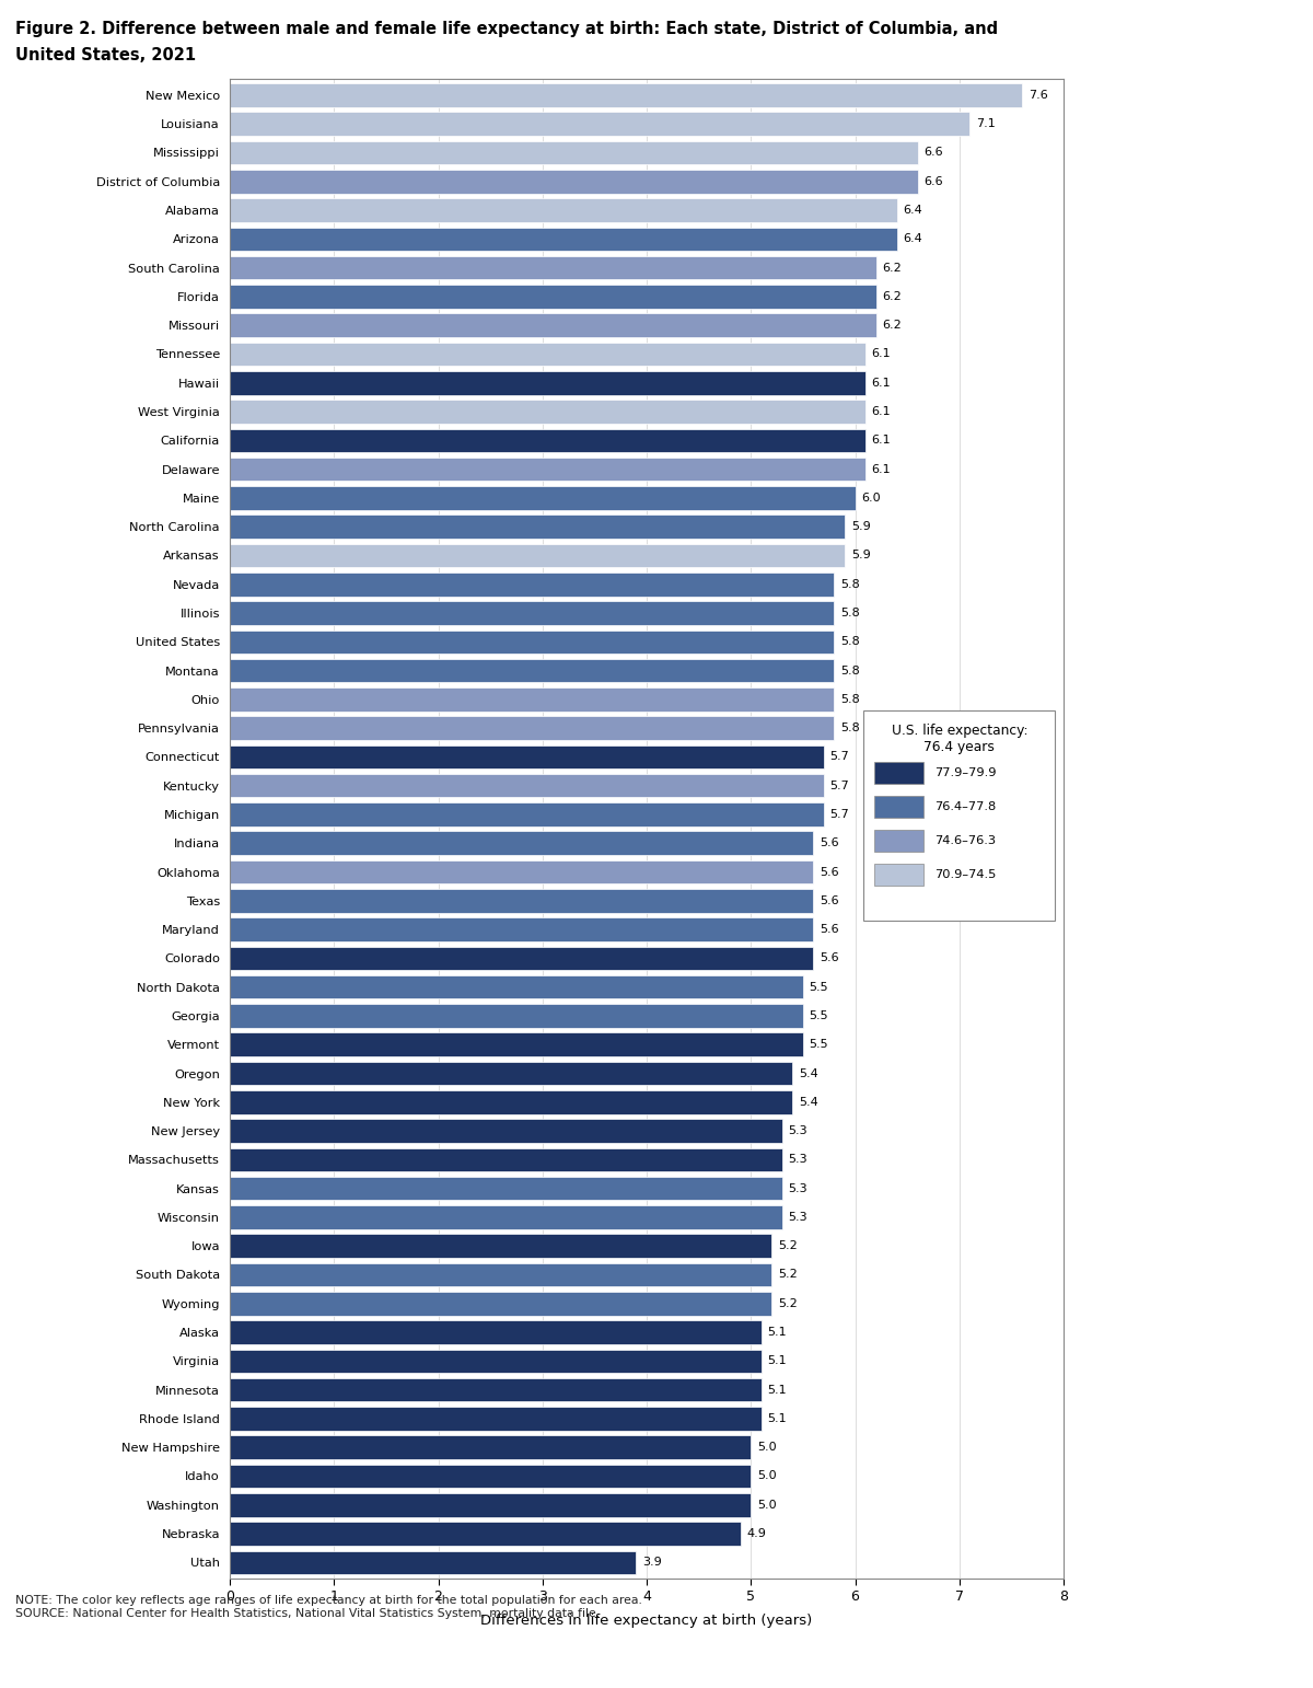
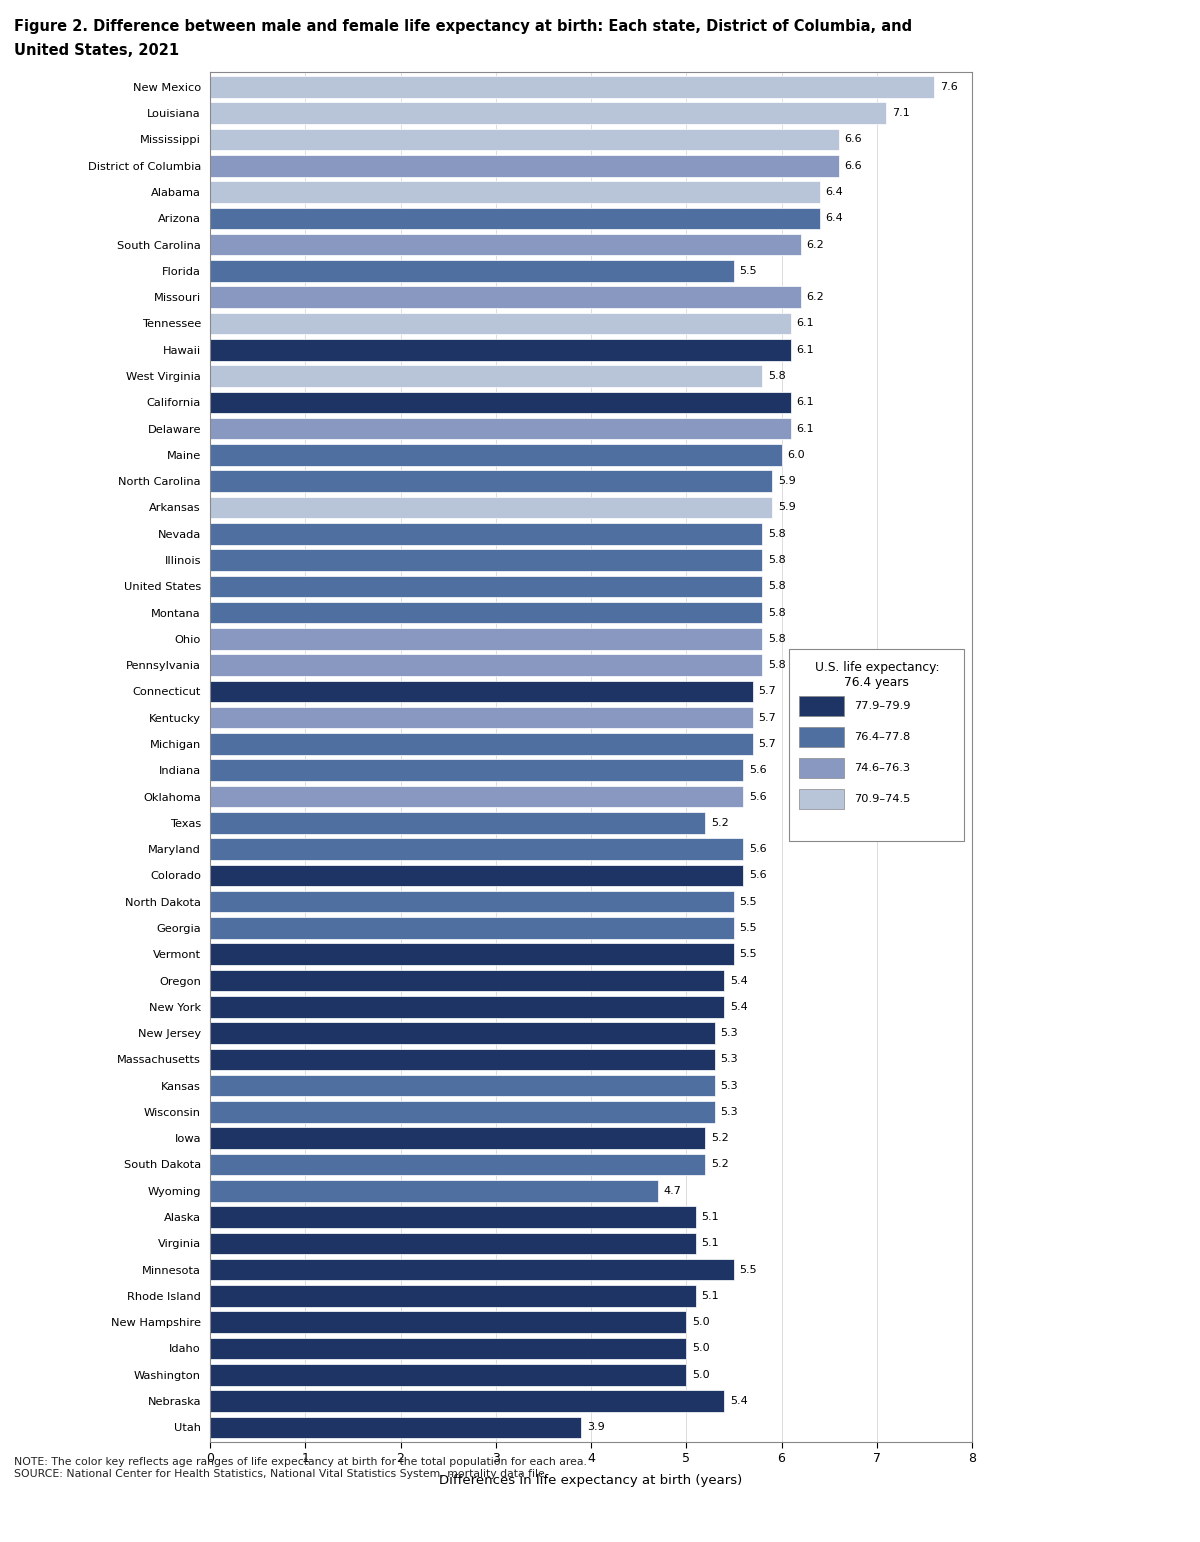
Florida: 6.2 -> 5.5
West Virginia: 6.1 -> 5.8
Texas: 5.6 -> 5.2
Wyoming: 5.2 -> 4.7
Minnesota: 5.1 -> 5.5
Nebraska: 4.9 -> 5.4
